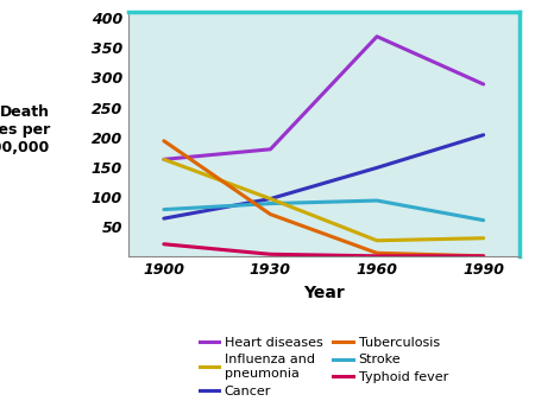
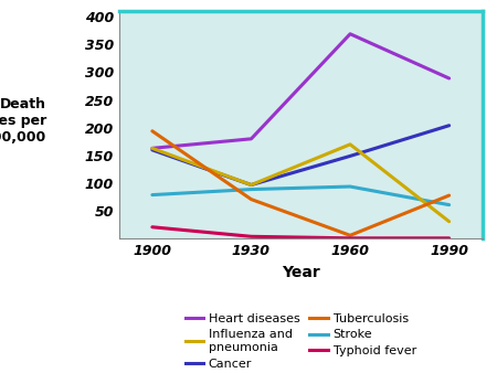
Cancer/1900: 64 -> 160
Influenza and pneumonia/1960: 27 -> 170
Tuberculosis/1990: 1 -> 78
